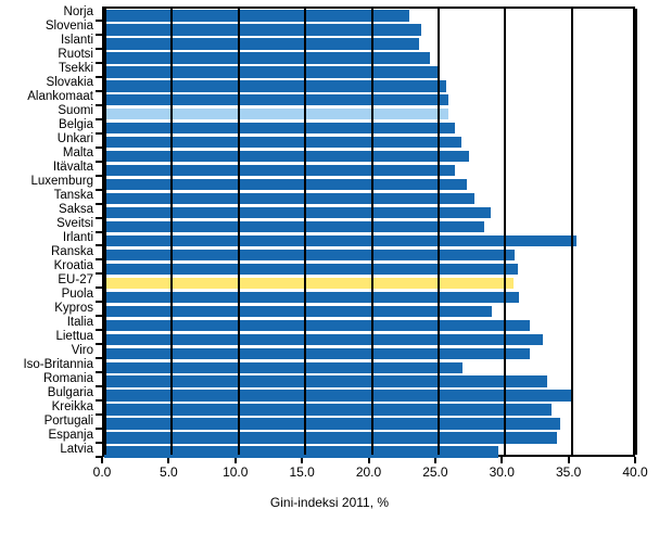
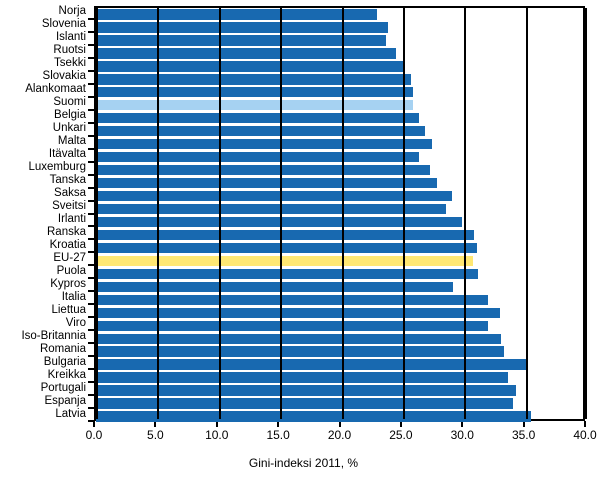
Irlanti: 35.4 -> 29.8
Iso-Britannia: 26.9 -> 33.0
Latvia: 29.6 -> 35.4
